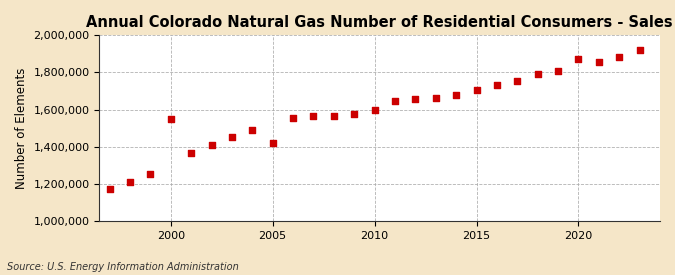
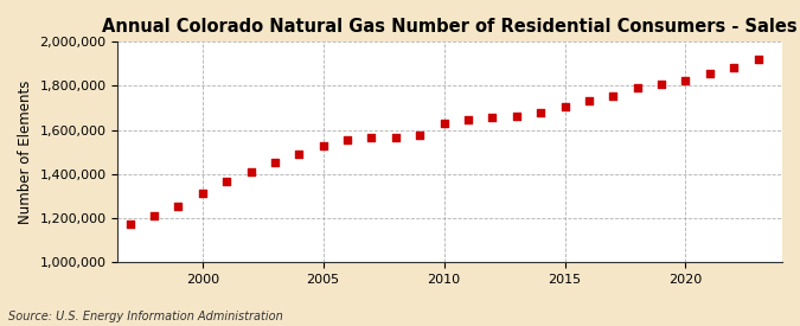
2000: 1,550,000 -> 1,310,000
2005: 1,420,000 -> 1,530,000
2010: 1,600,000 -> 1,630,000
2020: 1,870,000 -> 1,820,000
